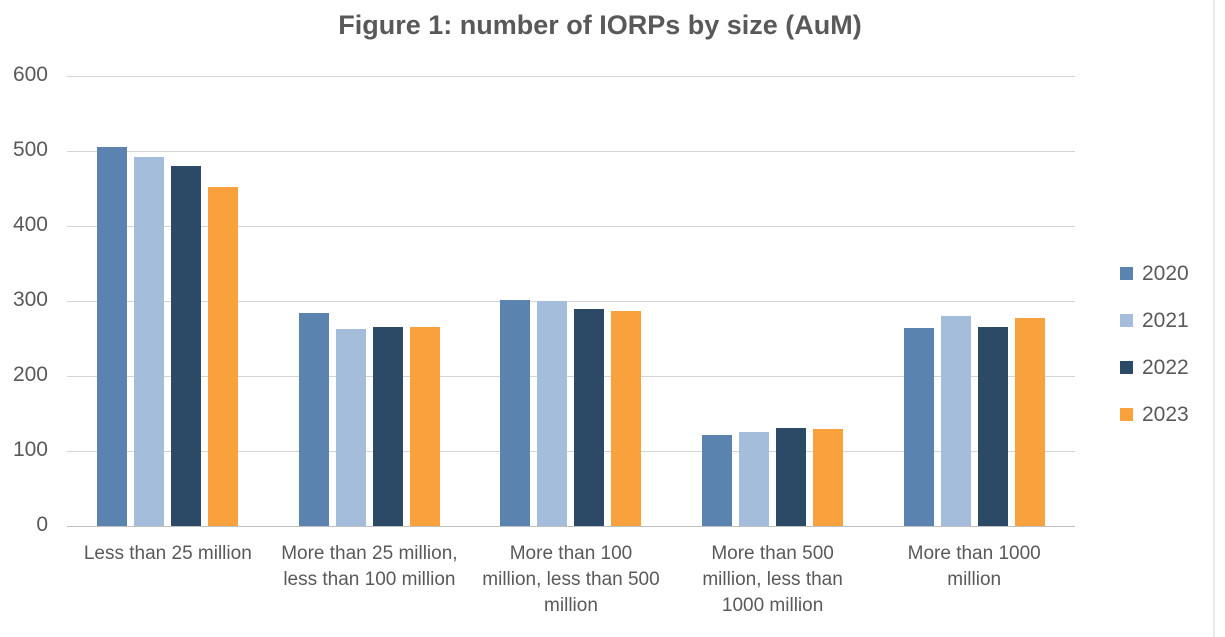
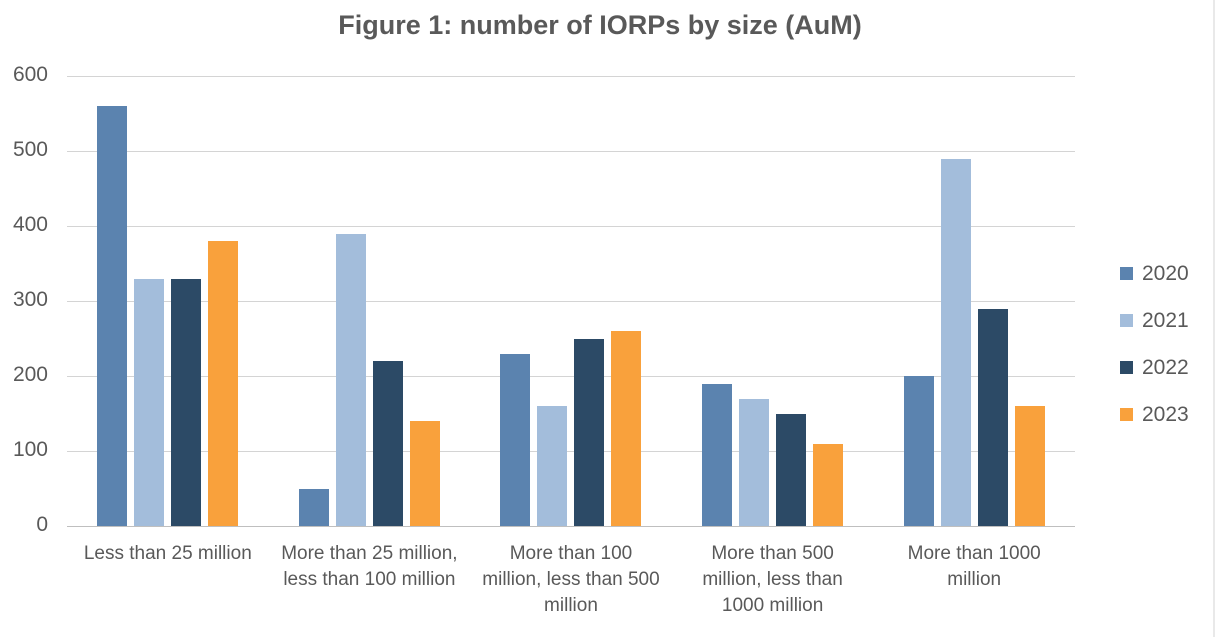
2020/Less than 25 million: 510 -> 560
2021/Less than 25 million: 490 -> 330
2022/Less than 25 million: 480 -> 330
2023/Less than 25 million: 450 -> 380
2020/More than 25 million, less than 100 million: 280 -> 50
2021/More than 25 million, less than 100 million: 260 -> 390
2022/More than 25 million, less than 100 million: 260 -> 220
2023/More than 25 million, less than 100 million: 270 -> 140
2020/More than 100 million, less than 500 million: 300 -> 230
2021/More than 100 million, less than 500 million: 300 -> 160
2022/More than 100 million, less than 500 million: 290 -> 250
2023/More than 100 million, less than 500 million: 290 -> 260
2020/More than 500 million, less than 1000 million: 120 -> 190
2021/More than 500 million, less than 1000 million: 120 -> 170
2022/More than 500 million, less than 1000 million: 130 -> 150
2023/More than 500 million, less than 1000 million: 130 -> 110
2020/More than 1000 million: 260 -> 200
2021/More than 1000 million: 280 -> 490
2022/More than 1000 million: 260 -> 290
2023/More than 1000 million: 280 -> 160
